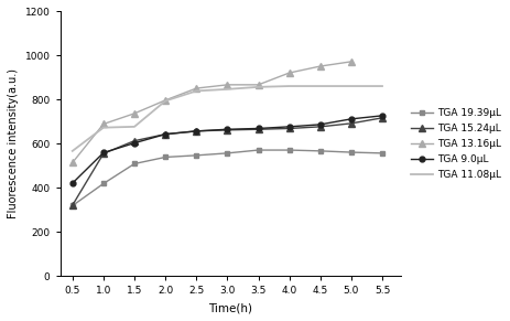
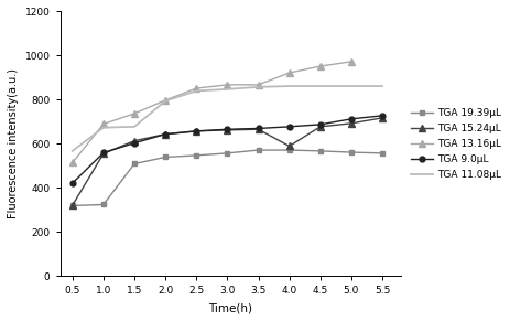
TGA 19.39μL/1.0: 420 -> 325
TGA 15.24μL/4.0: 670 -> 590
